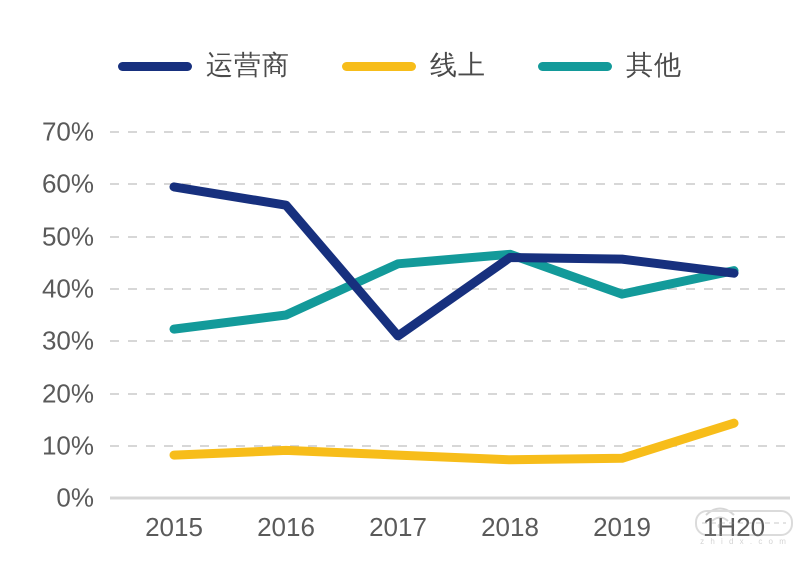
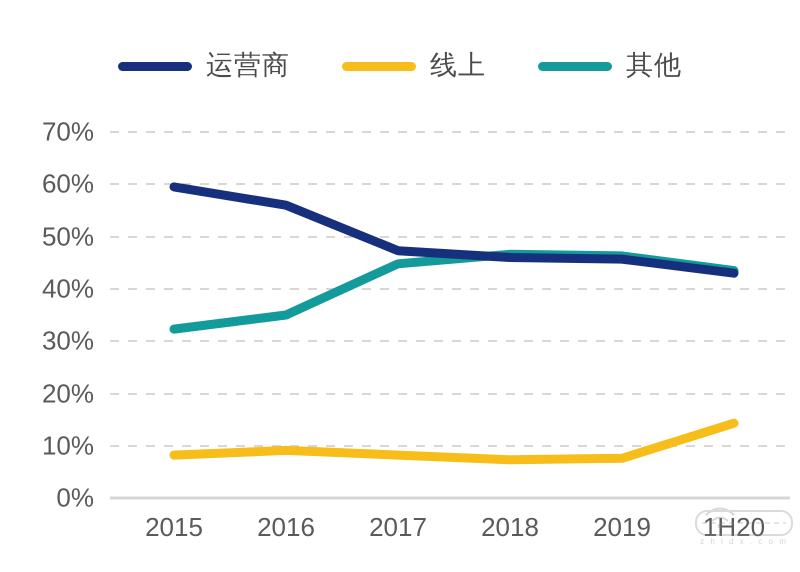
运营商/2017: 31% -> 47%
其他/2019: 39% -> 46%
